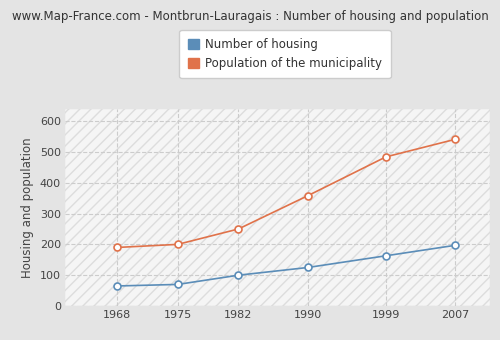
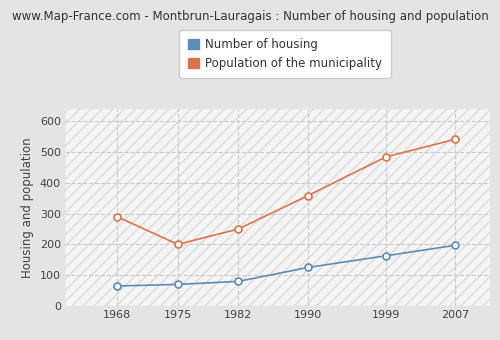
Population of the municipality/1968: 190 -> 290
Number of housing/1982: 100 -> 80
